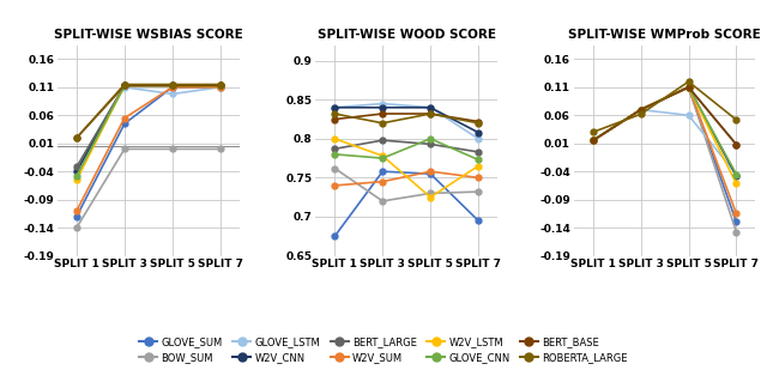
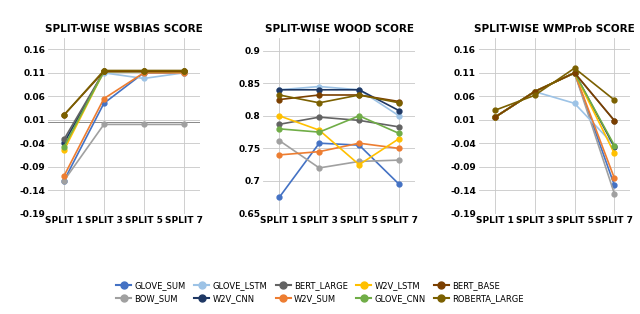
SPLIT-WISE WSBIAS SCORE/BOW_SUM/SPLIT 1: -0.14 -> -0.12
SPLIT-WISE WMProb SCORE/GLOVE_LSTM/SPLIT 5: 0.060 -> 0.045
